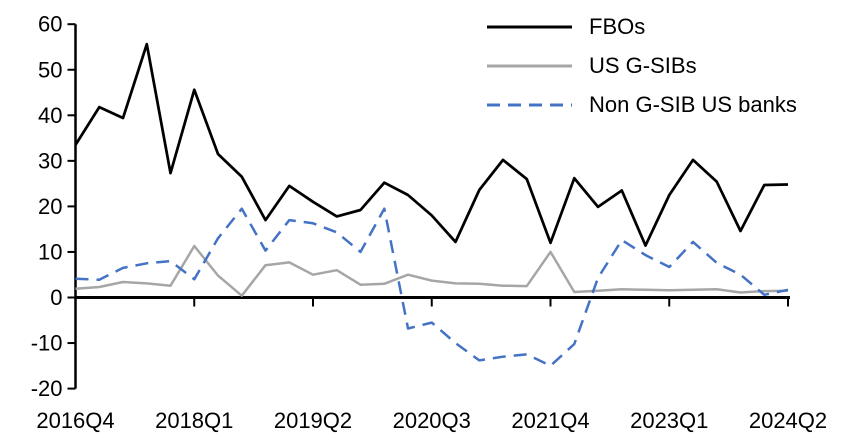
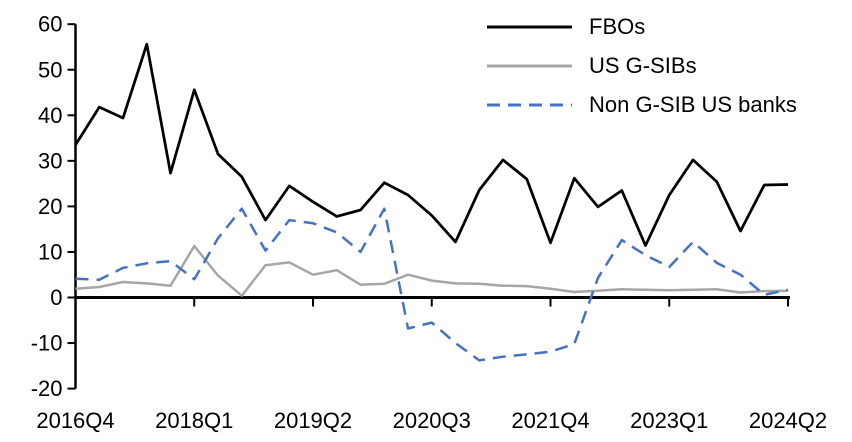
US G-SIBs/2021Q4: 10 -> 2
Non G-SIB US banks/2021Q4: -15 -> -12
